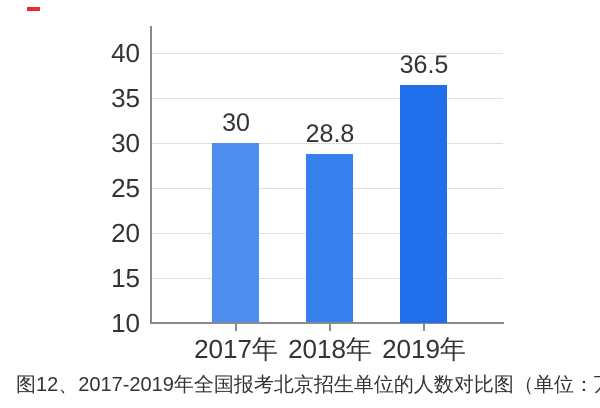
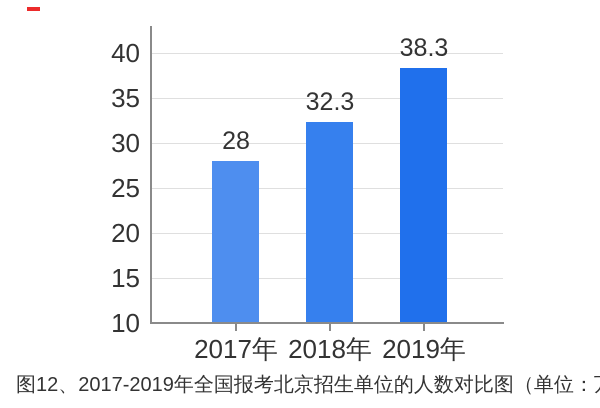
2017年: 30 -> 28
2018年: 28.8 -> 32.3
2019年: 36.5 -> 38.3
